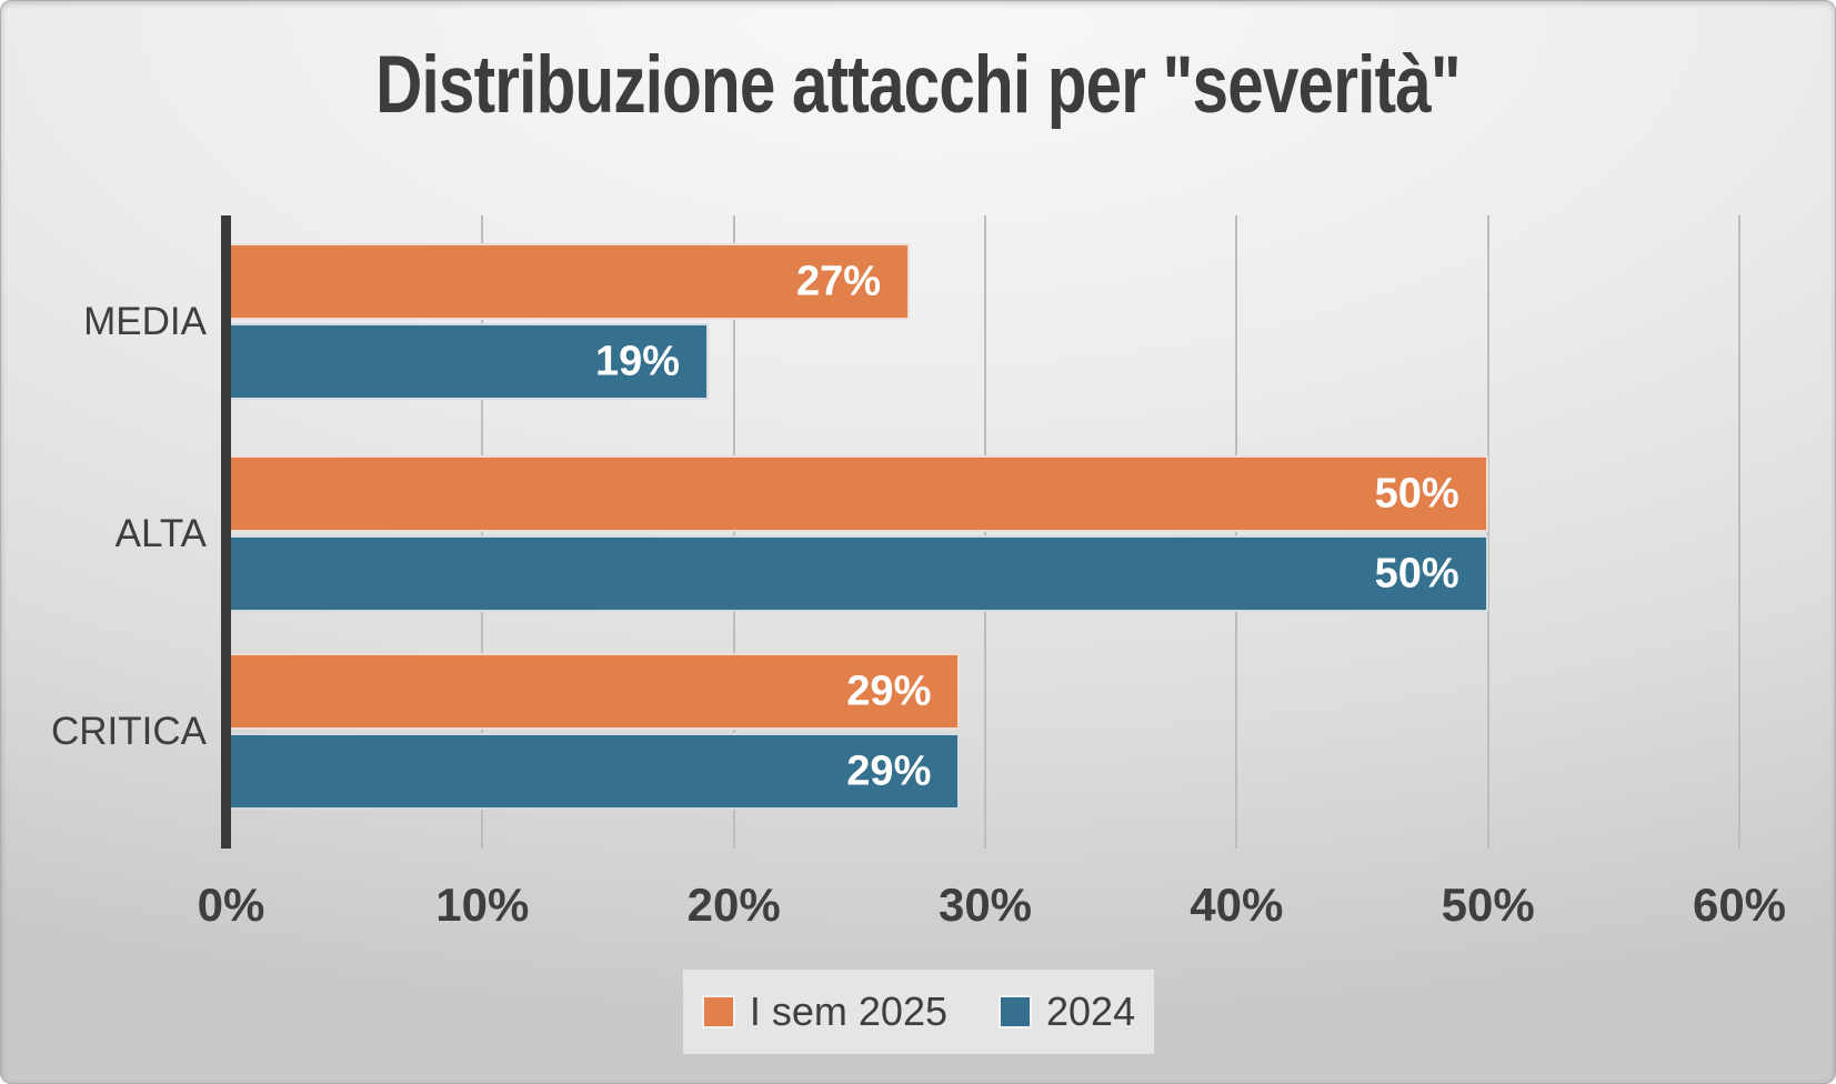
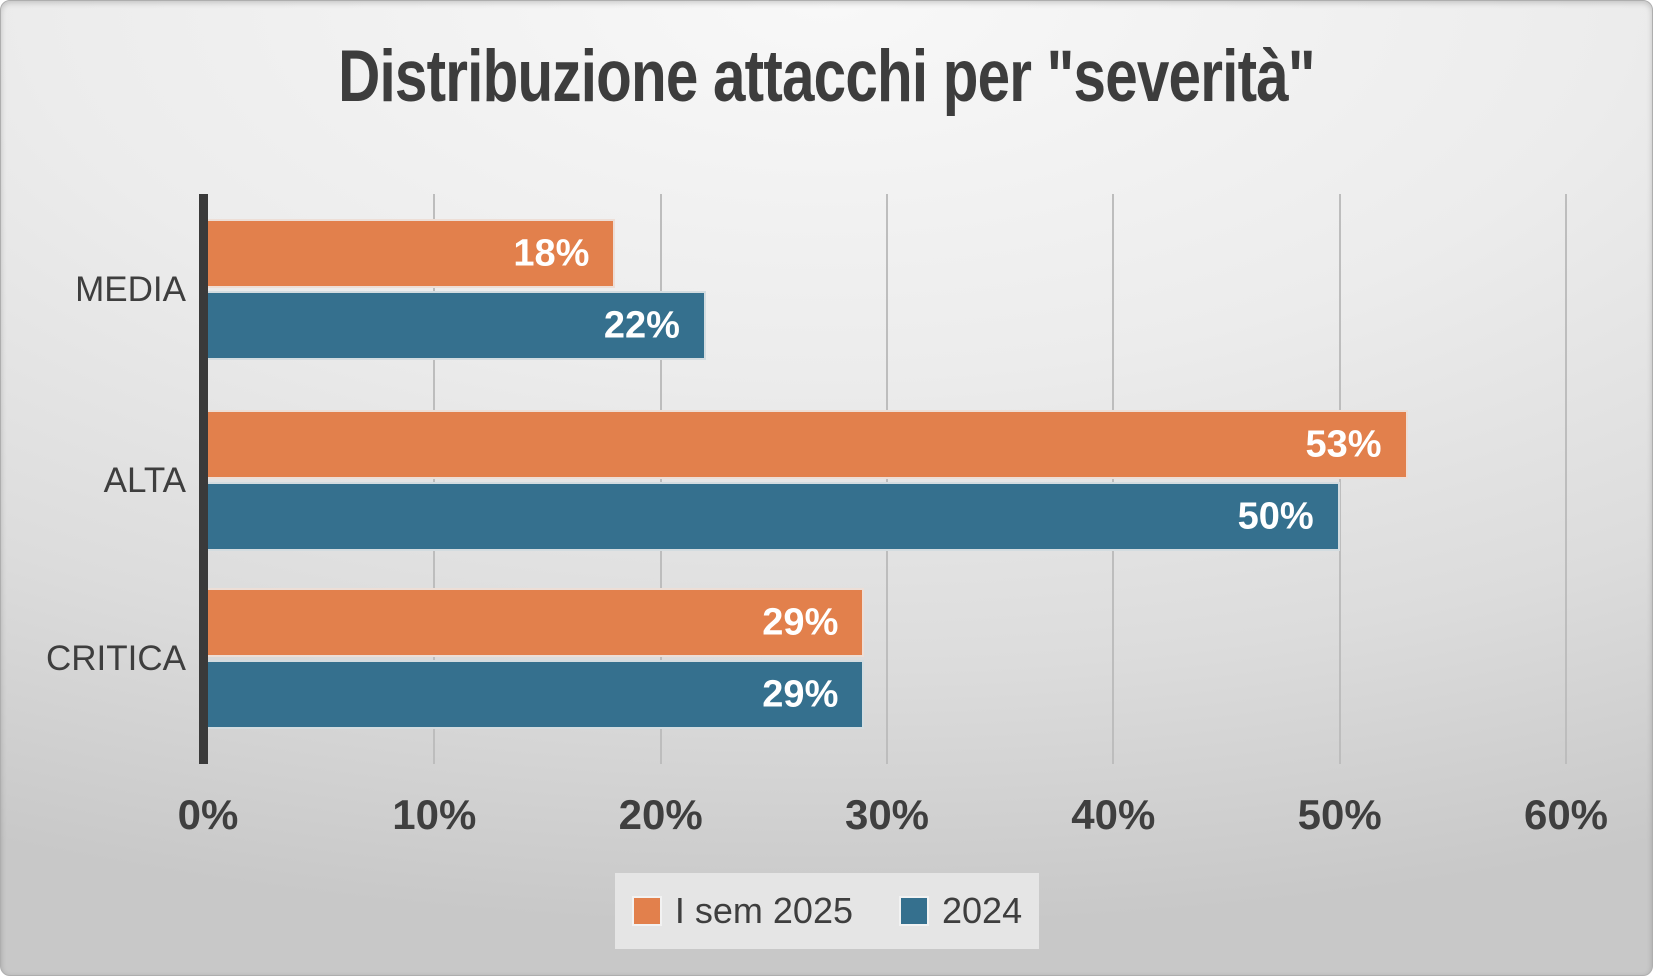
I sem 2025/MEDIA: 27% -> 18%
2024/MEDIA: 19% -> 22%
I sem 2025/ALTA: 50% -> 53%
